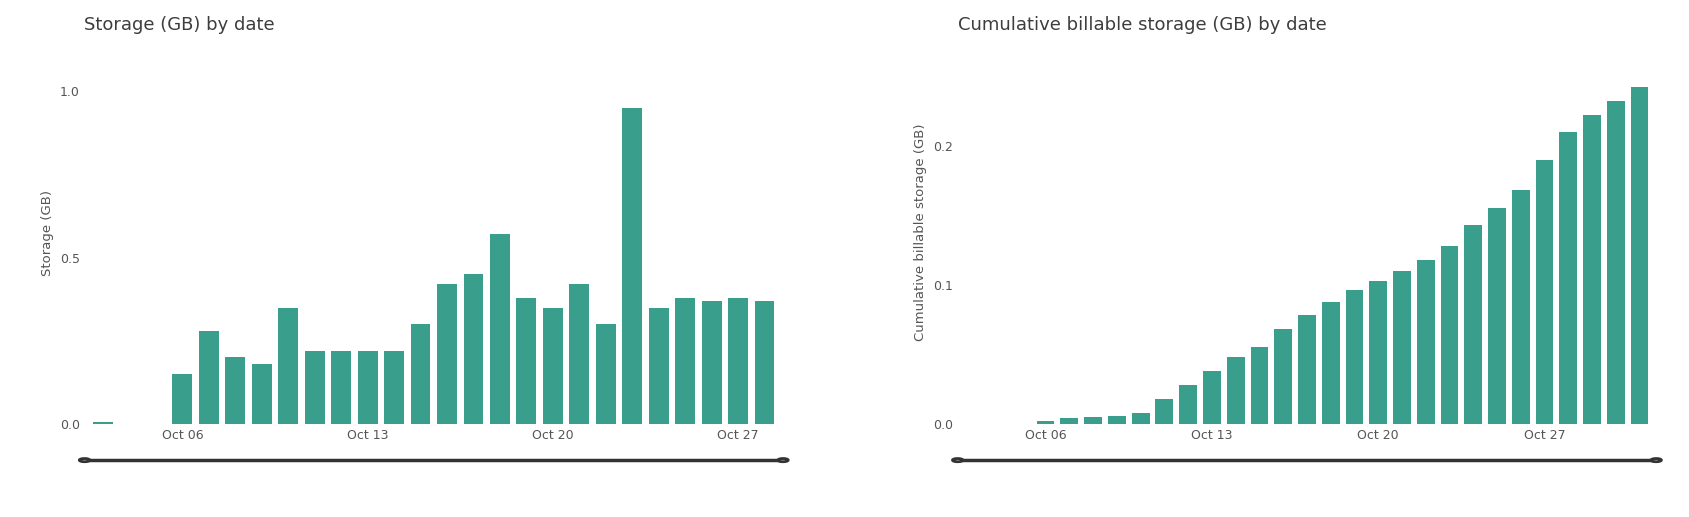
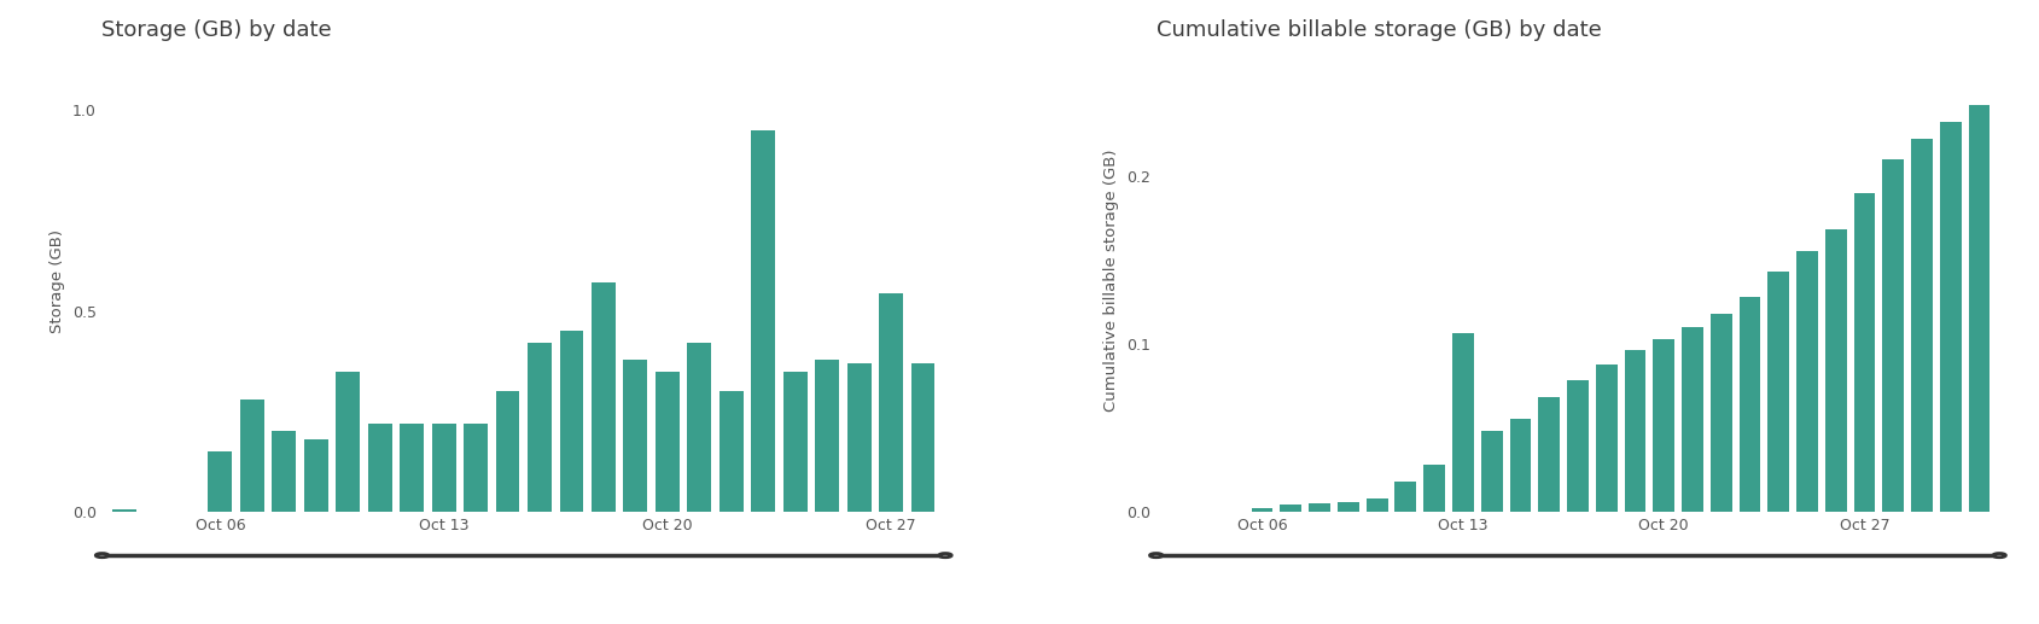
Storage (GB) by date/Oct 27: 0.380 -> 0.545
Cumulative billable storage (GB) by date/Oct 13: 0.038 -> 0.106
